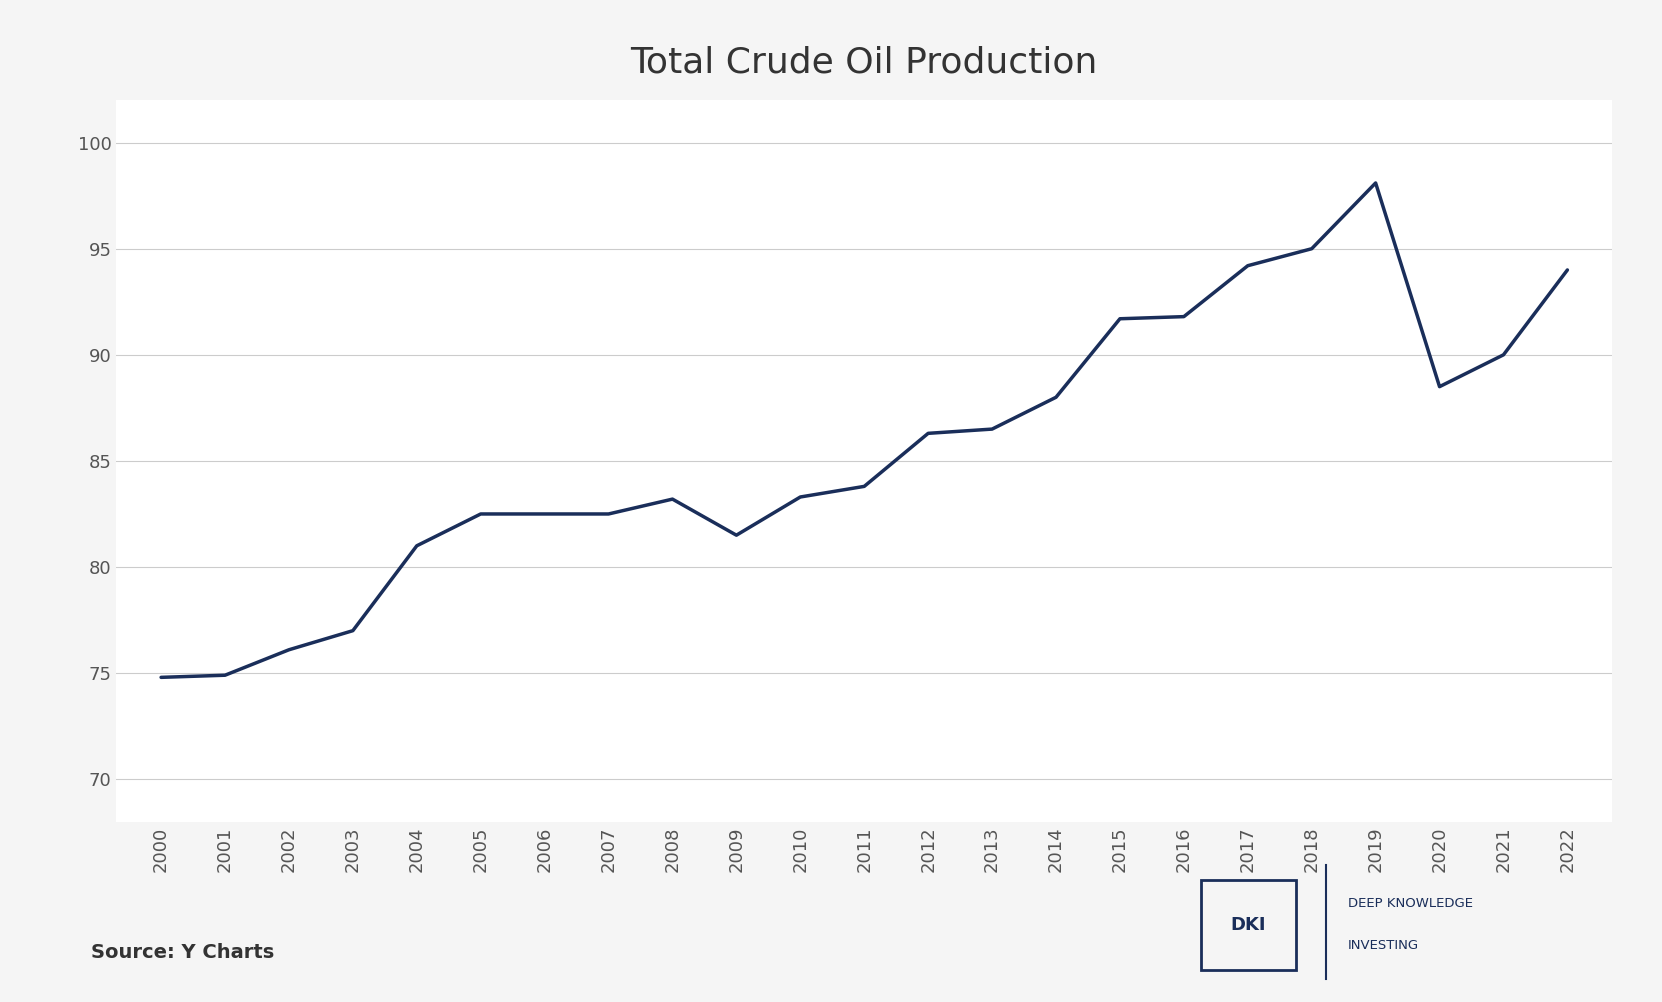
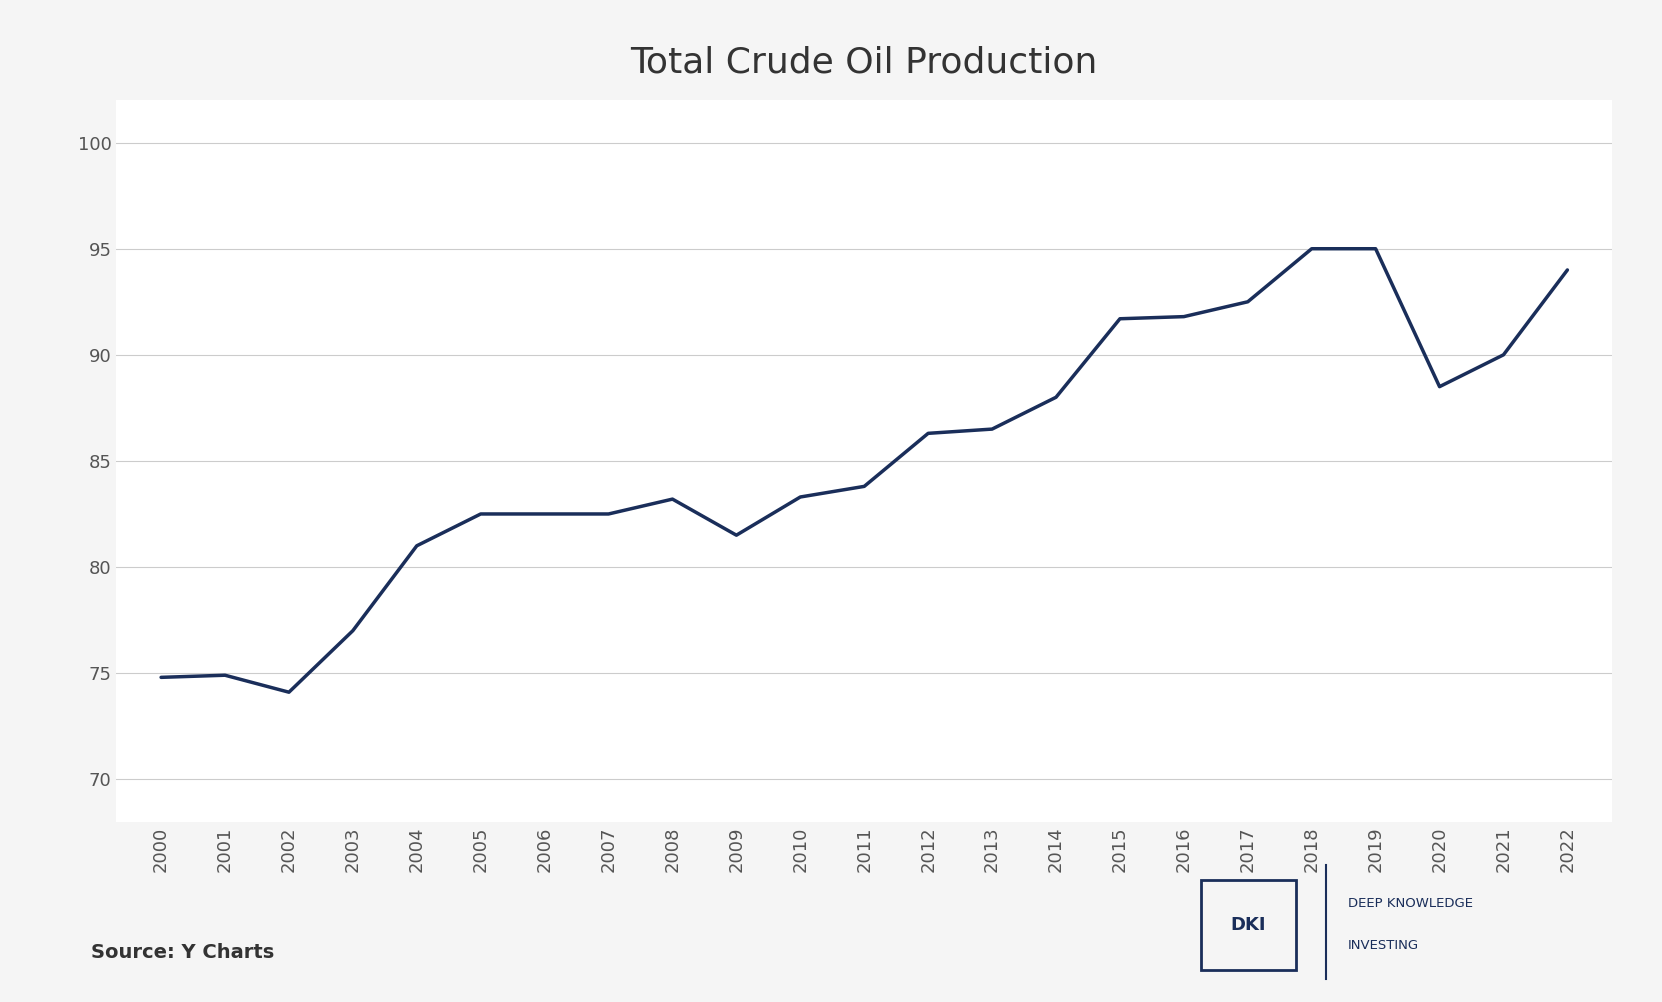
2002: 76.1 -> 74.1
2017: 94.2 -> 92.5
2019: 98.1 -> 95.0
